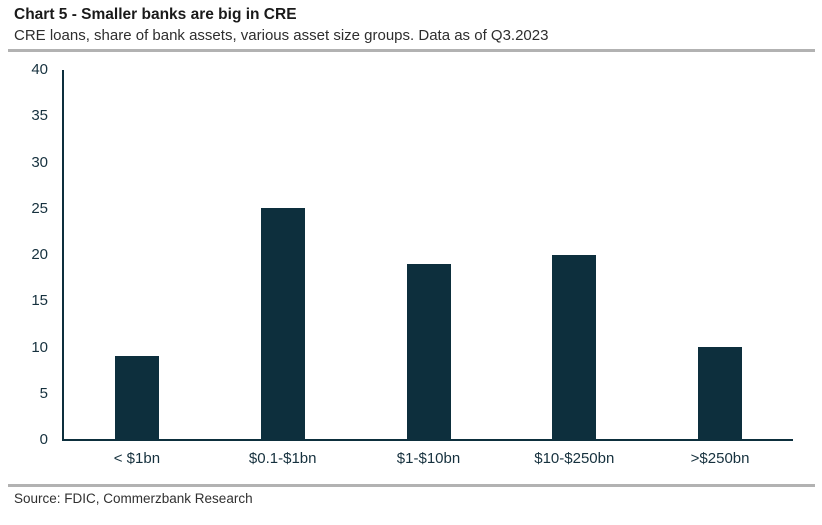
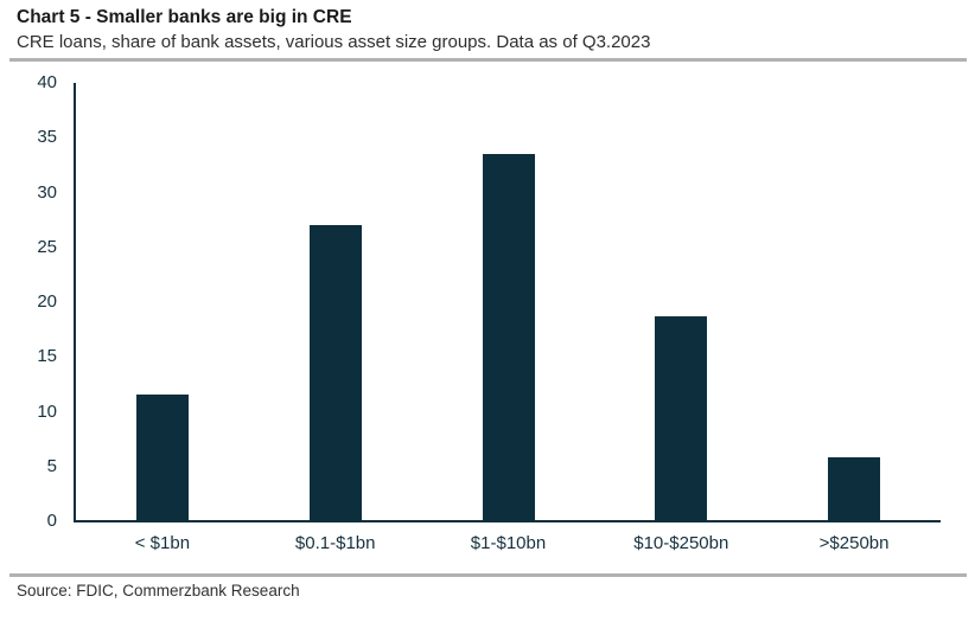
< $1bn: 9 -> 12
$0.1-$1bn: 25 -> 27
$1-$10bn: 19 -> 34
$10-$250bn: 20 -> 19
>$250bn: 10 -> 6
